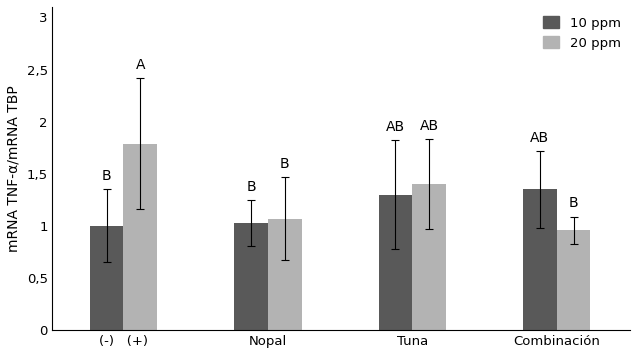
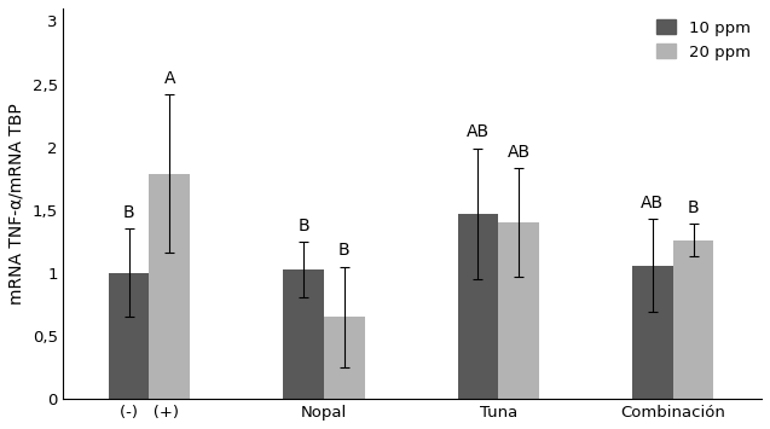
20 ppm/Nopal: 1,07 -> 0,65
10 ppm/Tuna: 1,30 -> 1,47
10 ppm/Combinación: 1,35 -> 1,06
20 ppm/Combinación: 0,96 -> 1,26
